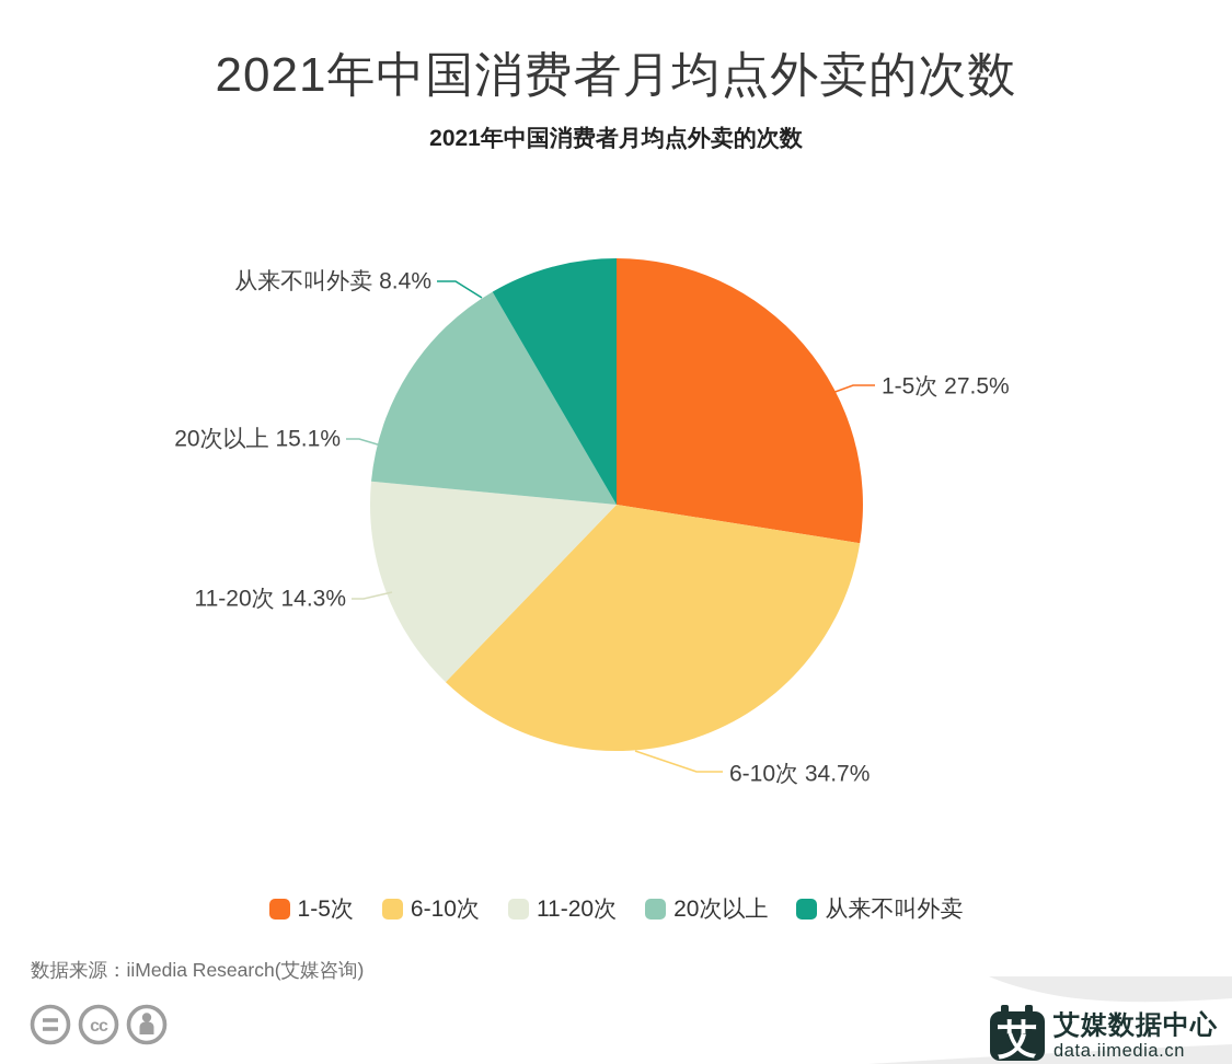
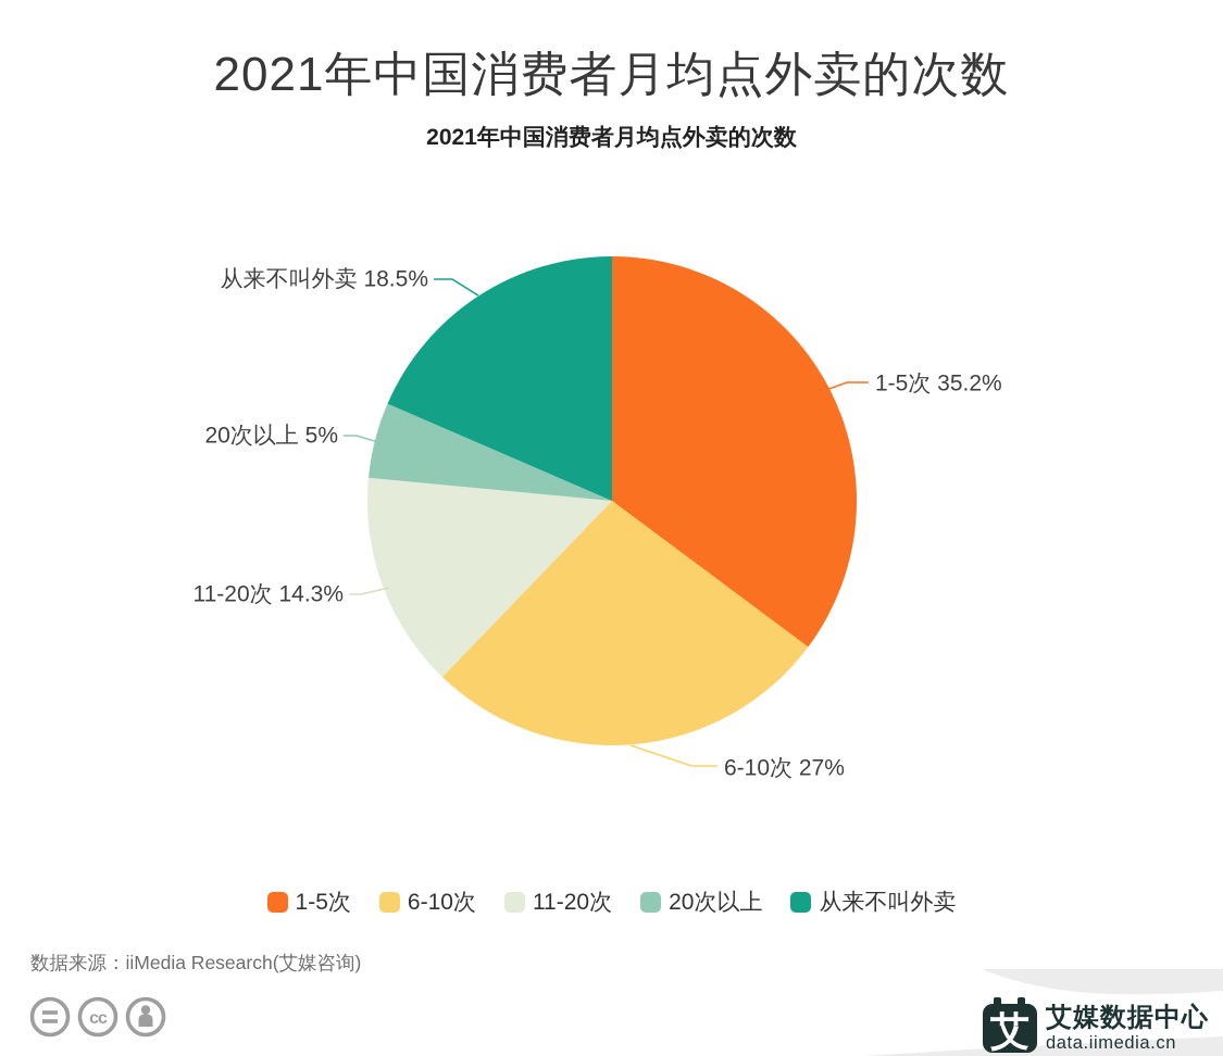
1-5次: 27.5% -> 35.2%
6-10次: 34.7% -> 27%
20次以上: 15.1% -> 5%
从来不叫外卖: 8.4% -> 18.5%
